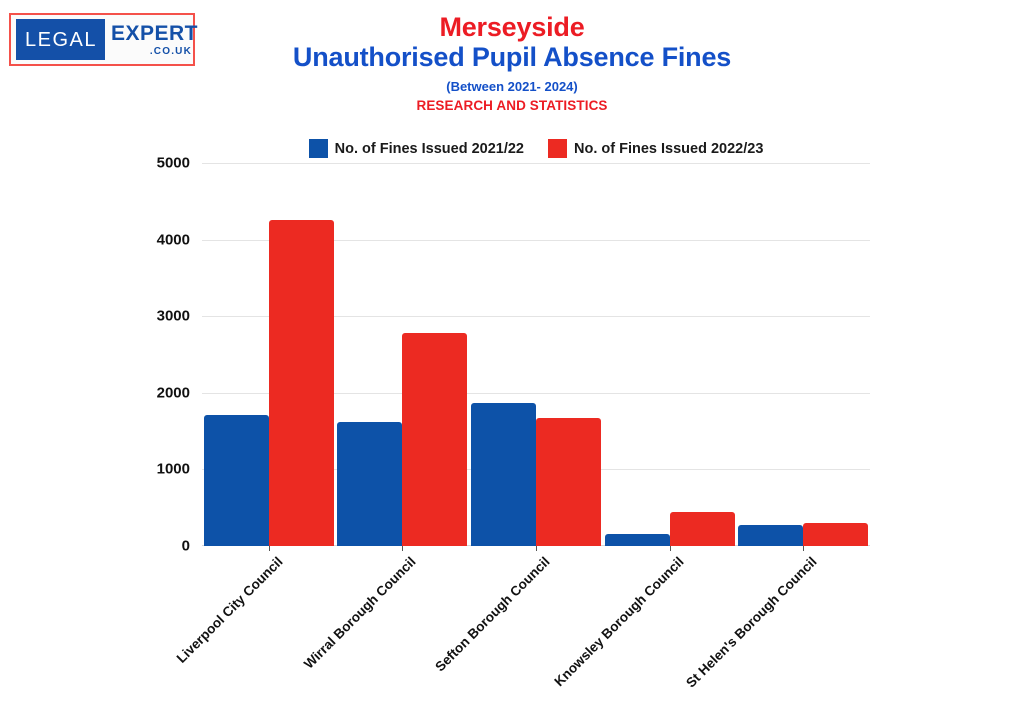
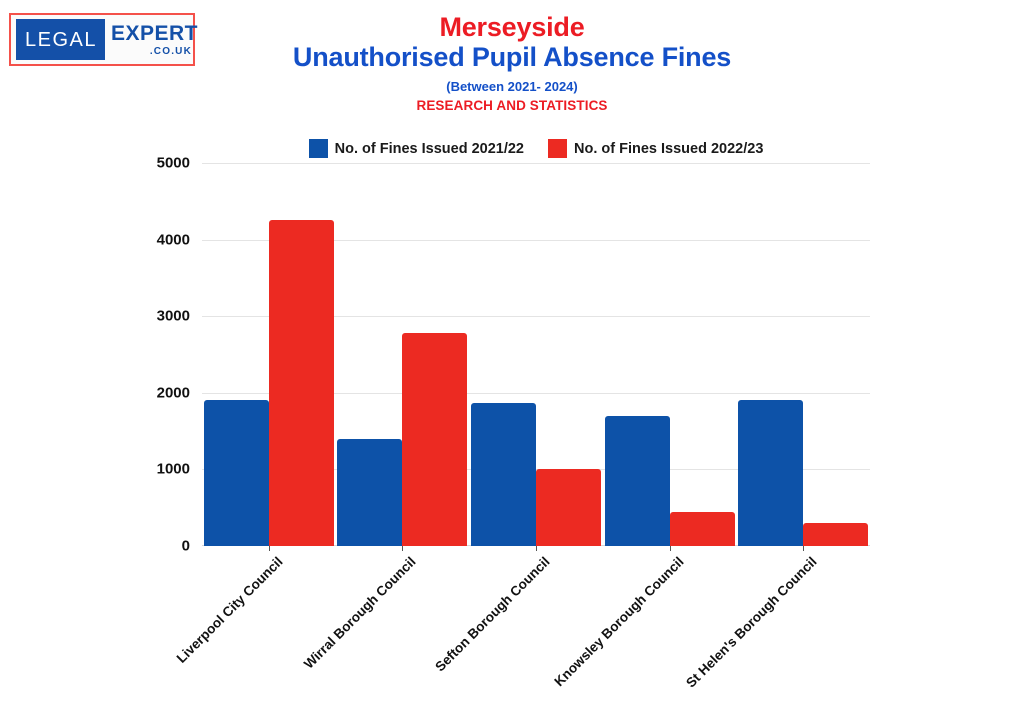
No. of Fines Issued 2021/22/Liverpool City Council: 1700 -> 1900
No. of Fines Issued 2021/22/Wirral Borough Council: 1600 -> 1400
No. of Fines Issued 2022/23/Sefton Borough Council: 1700 -> 1000
No. of Fines Issued 2021/22/Knowsley Borough Council: 200 -> 1700
No. of Fines Issued 2021/22/St Helen's Borough Council: 300 -> 1900
